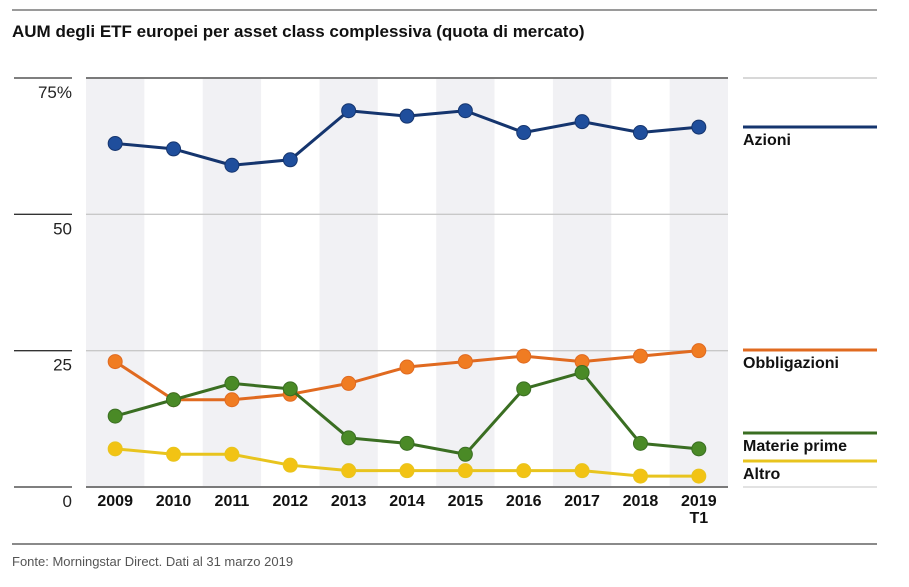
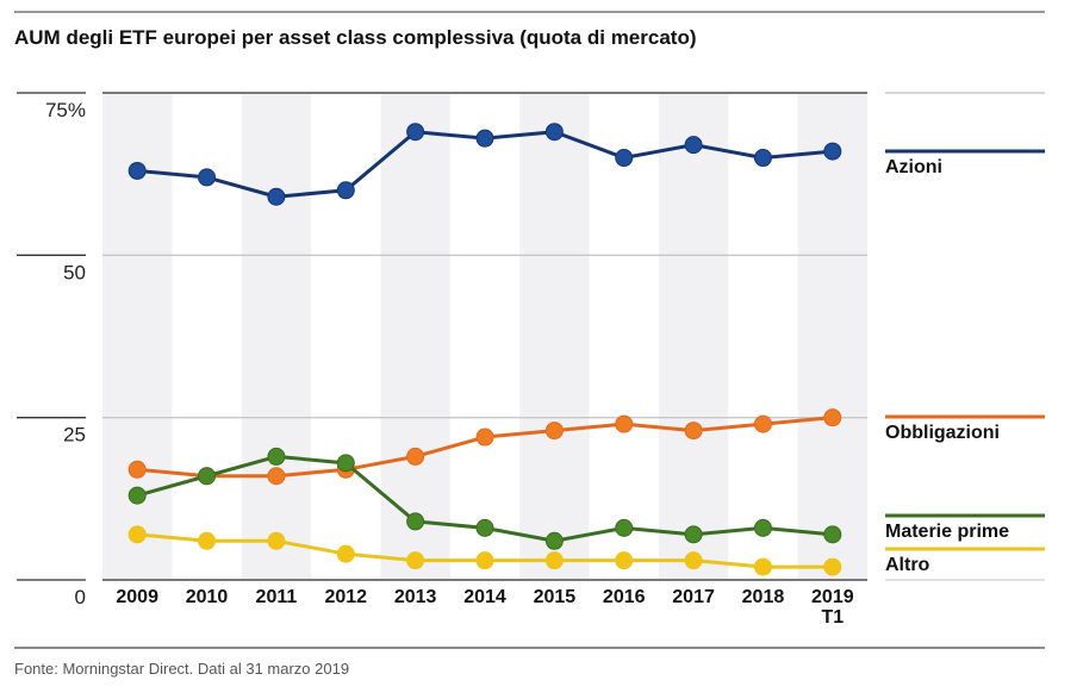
Obbligazioni/2009: 23% -> 17%
Materie prime/2016: 18% -> 8%
Materie prime/2017: 21% -> 7%
